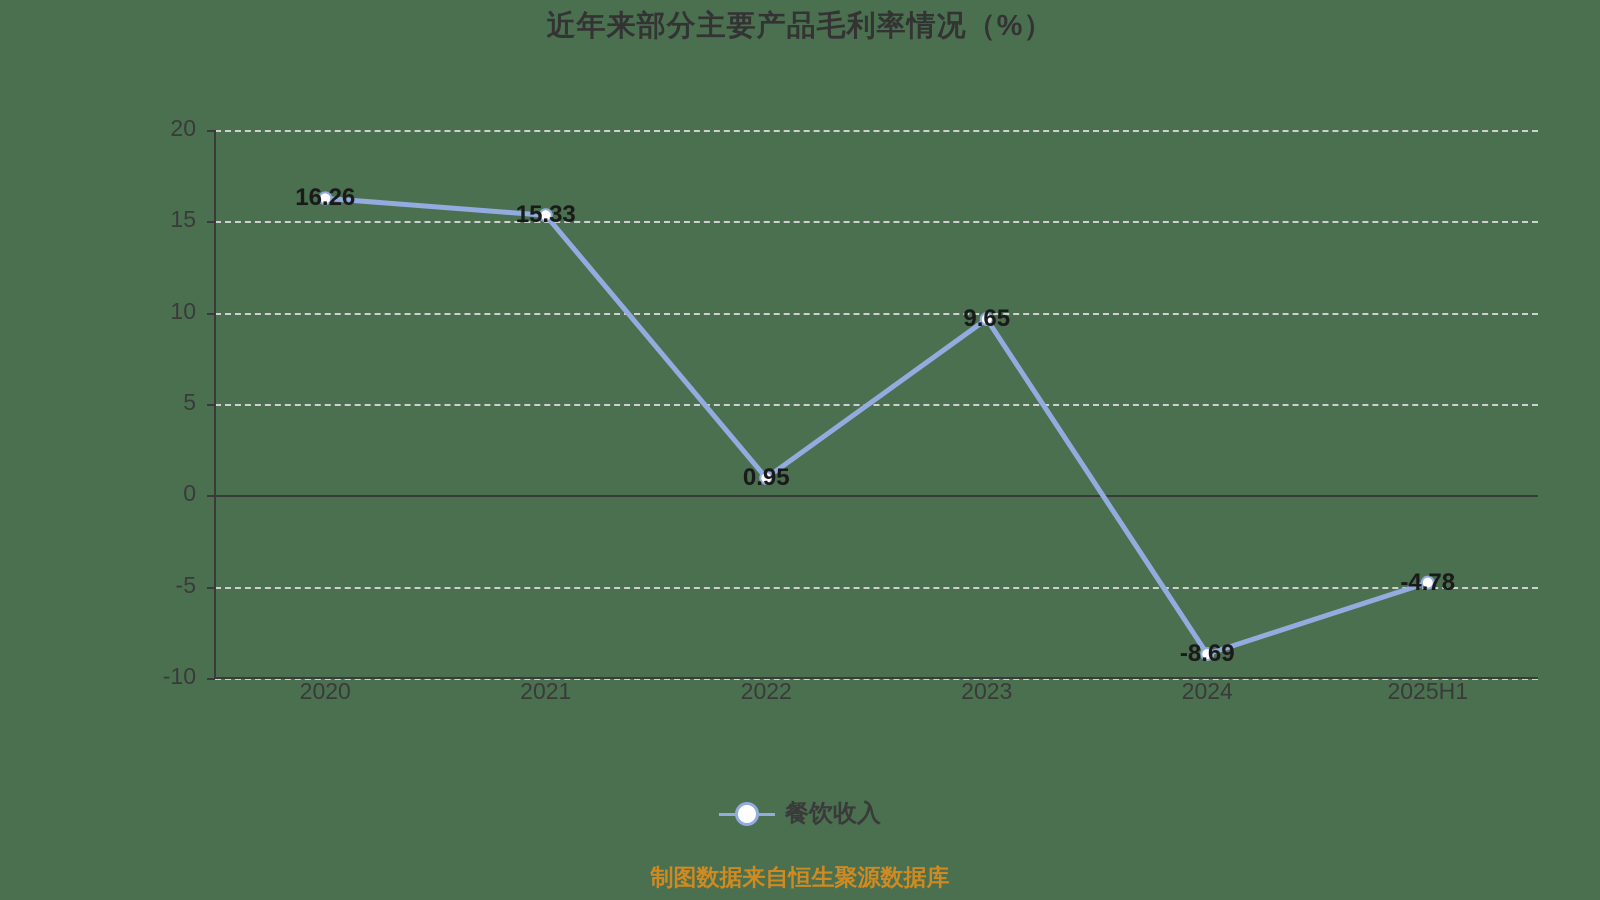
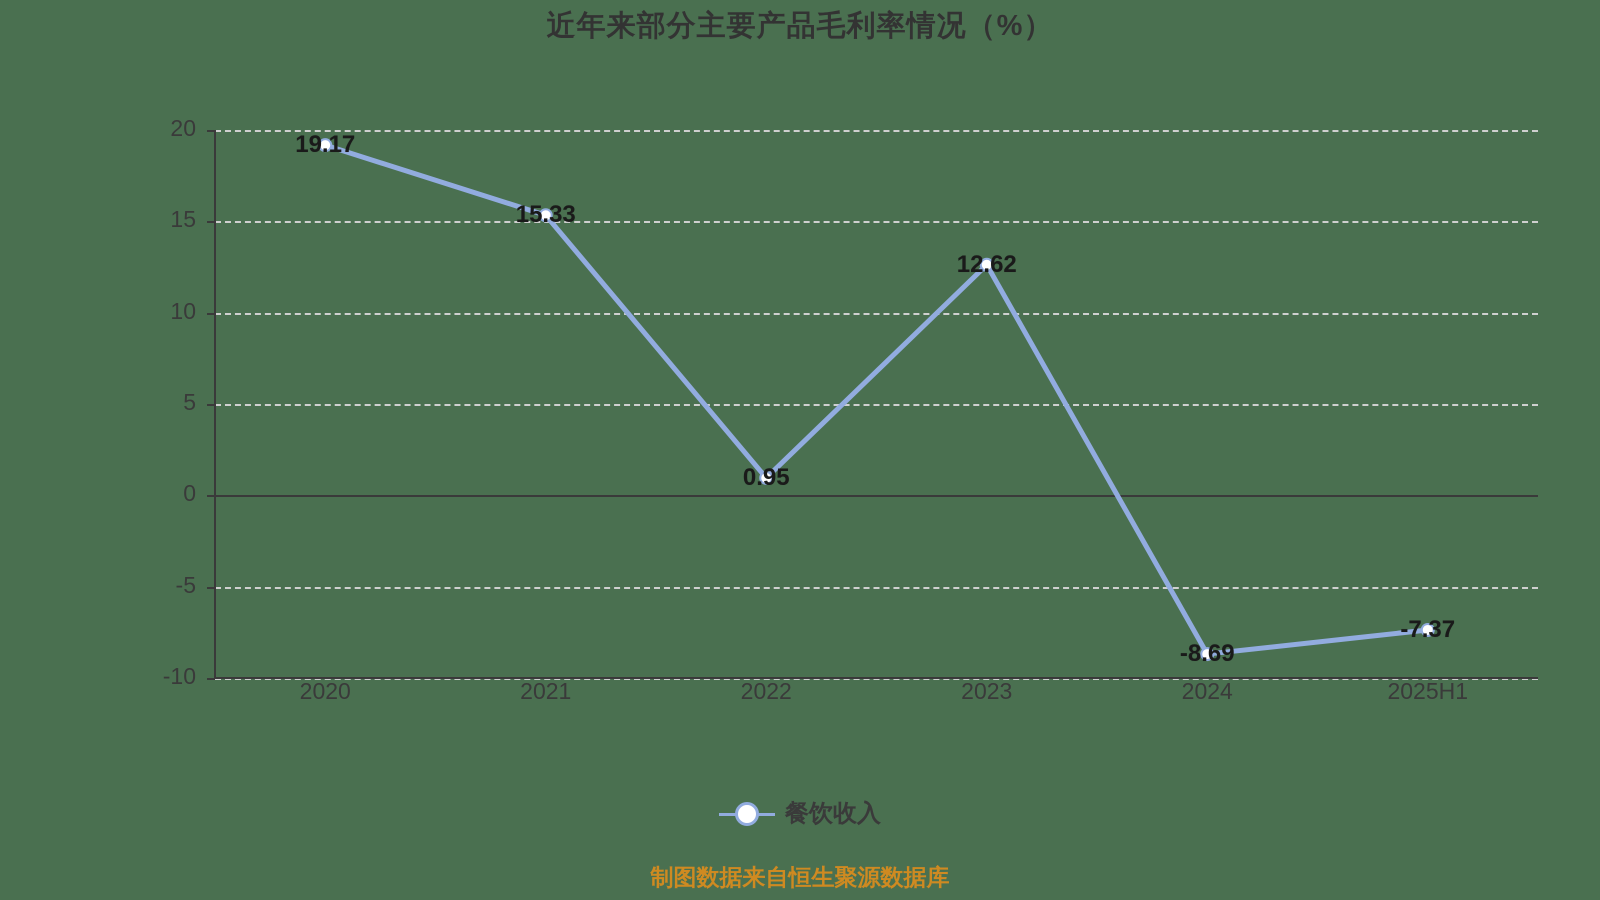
2020: 16.26 -> 19.17
2023: 9.65 -> 12.62
2025H1: -4.78 -> -7.37
